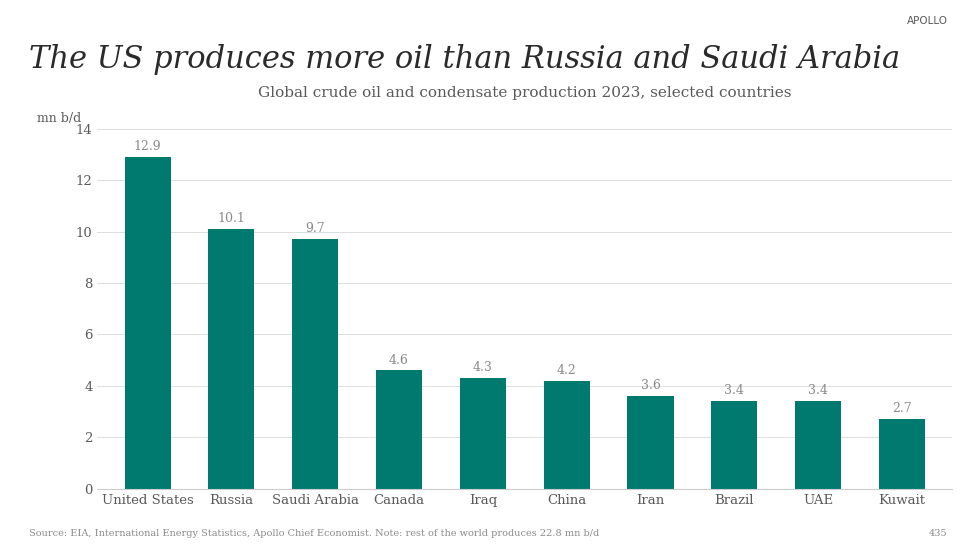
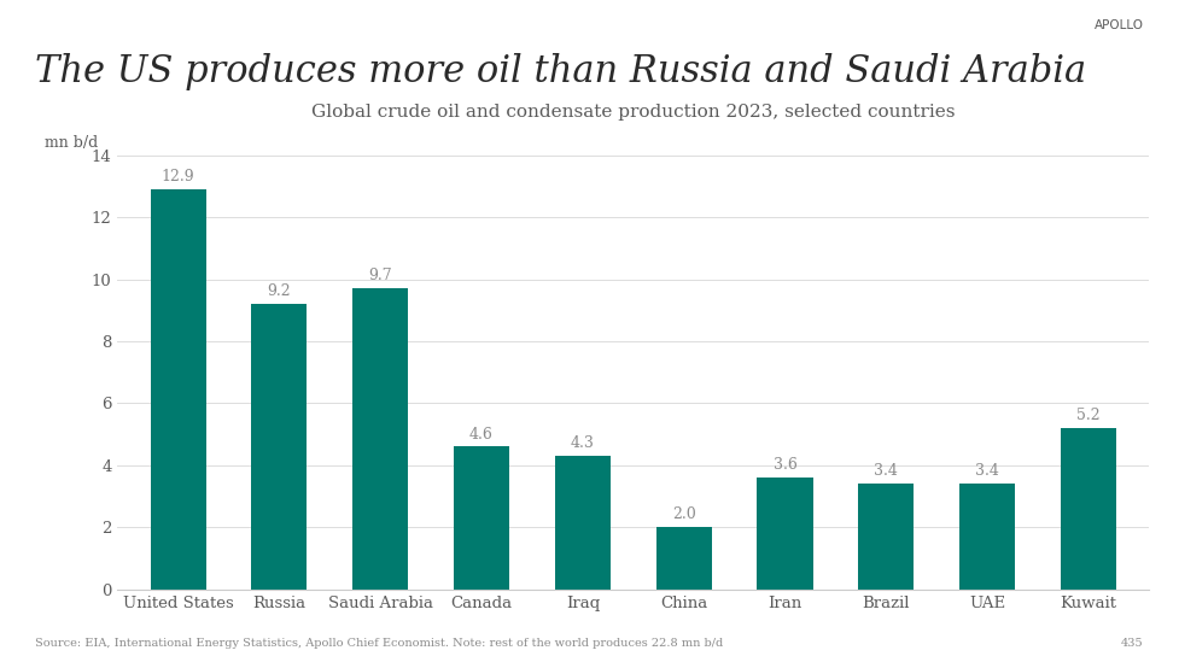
Russia: 10.1 -> 9.2
China: 4.2 -> 2.0
Kuwait: 2.7 -> 5.2
